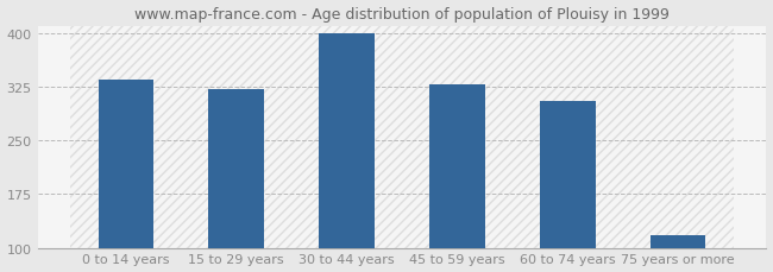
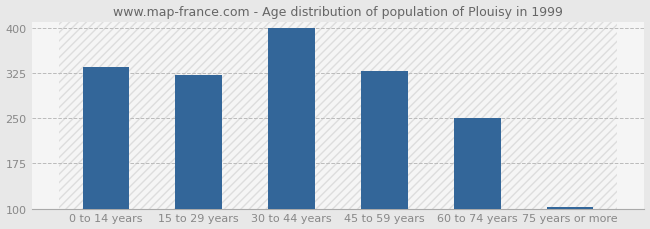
60 to 74 years: 304 -> 250
75 years or more: 118 -> 103
